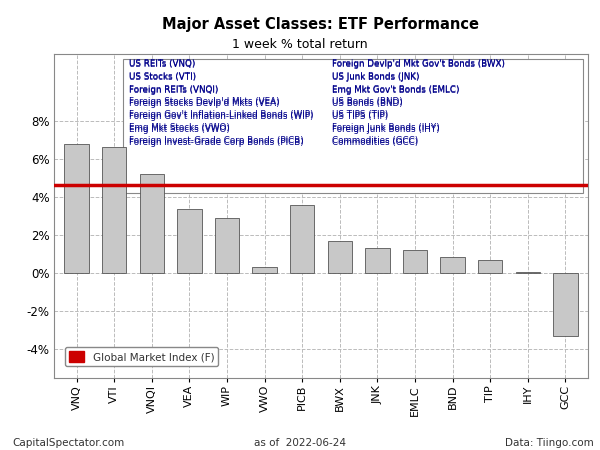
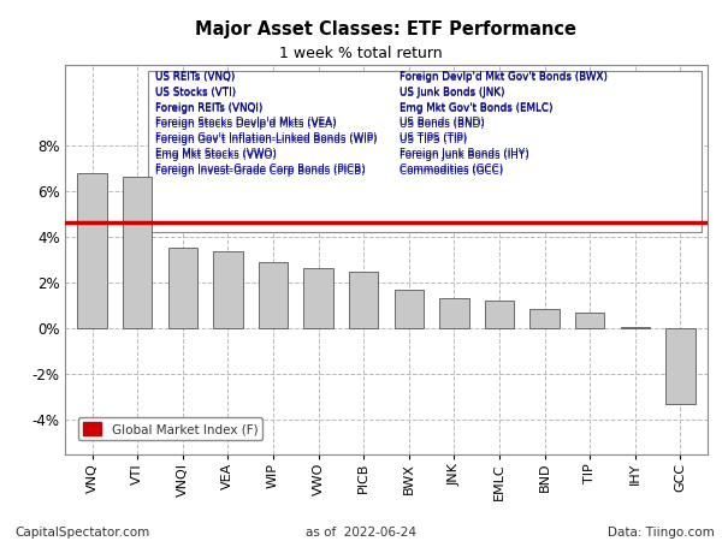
VNQI: 5.2% -> 3.5%
VWO: 0.3% -> 2.6%
PICB: 3.6% -> 2.5%
